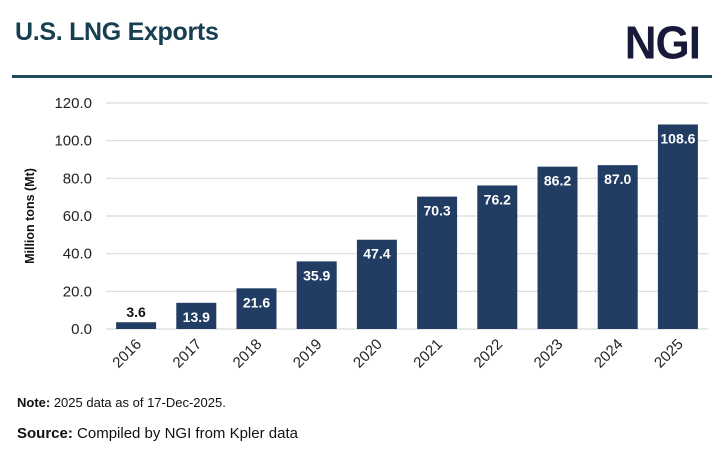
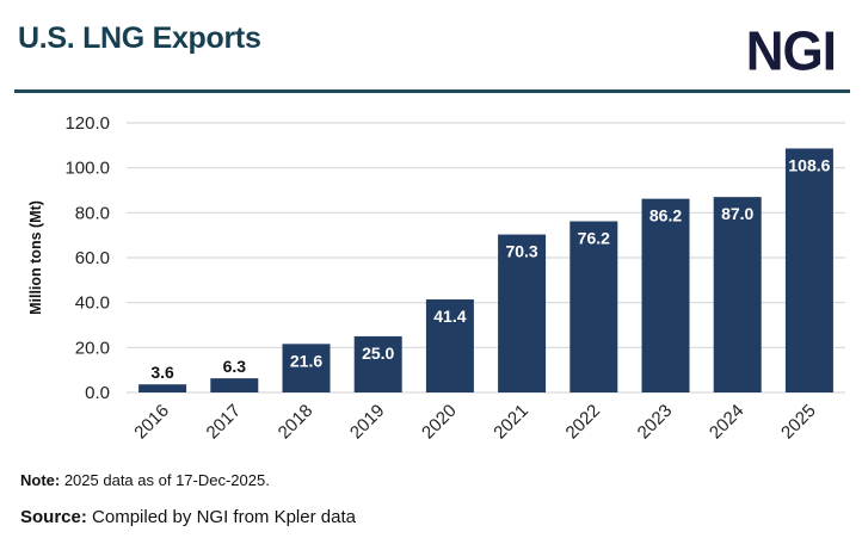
2017: 13.9 -> 6.3
2019: 35.9 -> 25.0
2020: 47.4 -> 41.4
